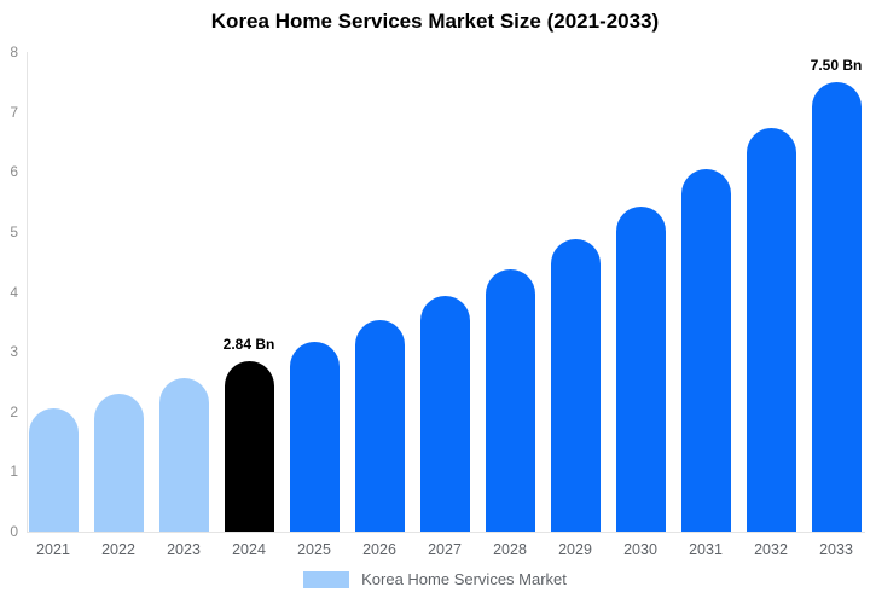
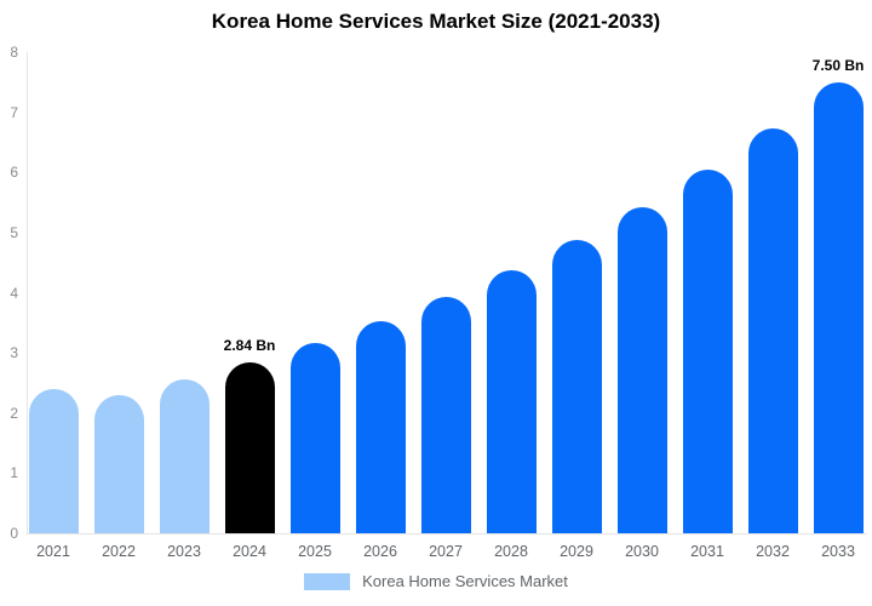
2021: 2.0 -> 2.4
